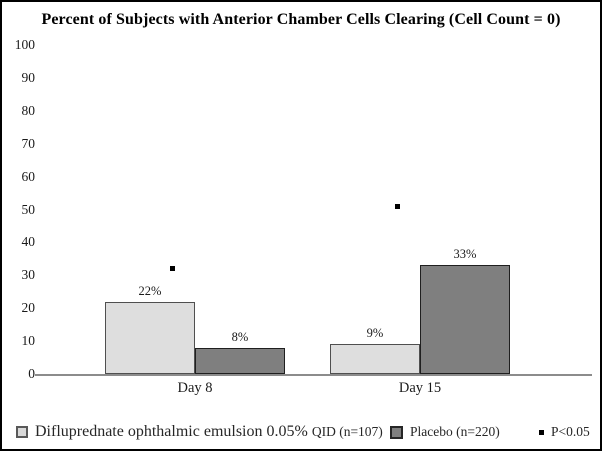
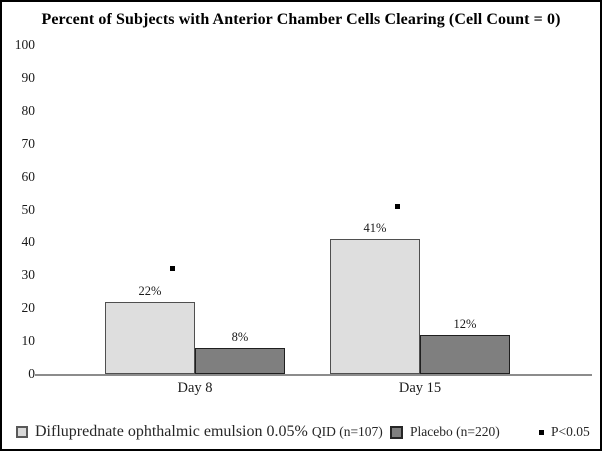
Difluprednate ophthalmic emulsion 0.05% QID (n=107)/Day 15: 9% -> 41%
Placebo (n=220)/Day 15: 33% -> 12%
